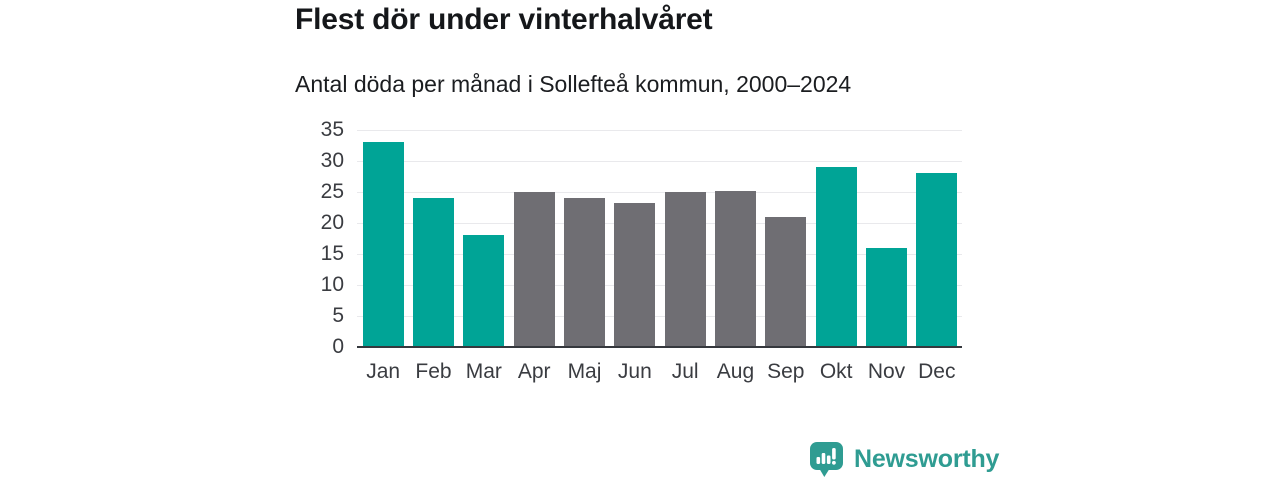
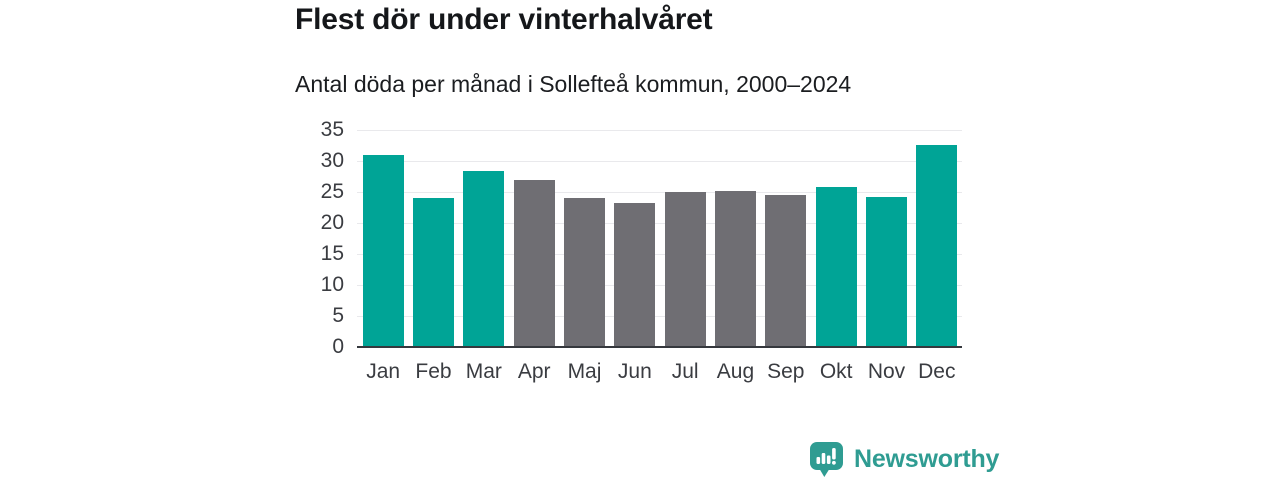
Jan: 33 -> 31
Mar: 18 -> 28
Apr: 25 -> 27
Sep: 21 -> 24
Okt: 29 -> 26
Nov: 16 -> 24
Dec: 28 -> 33
